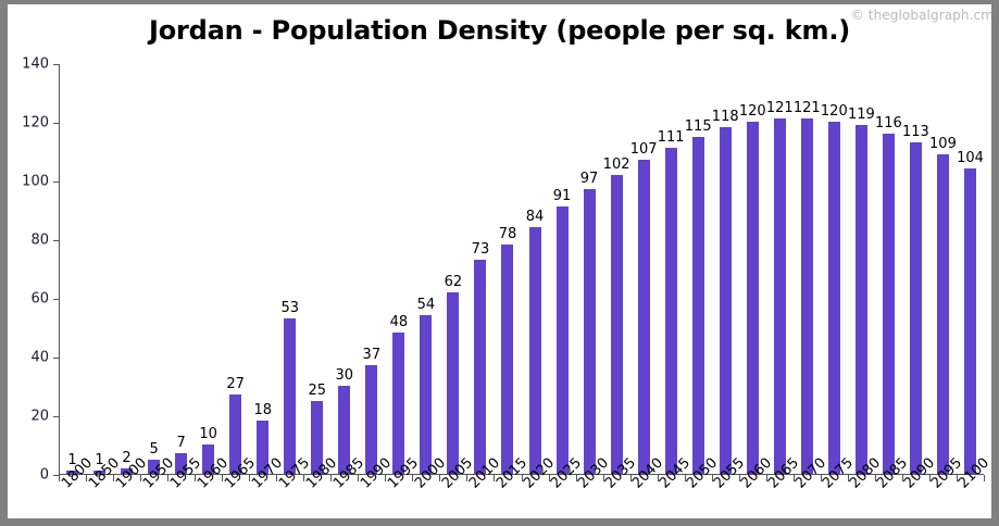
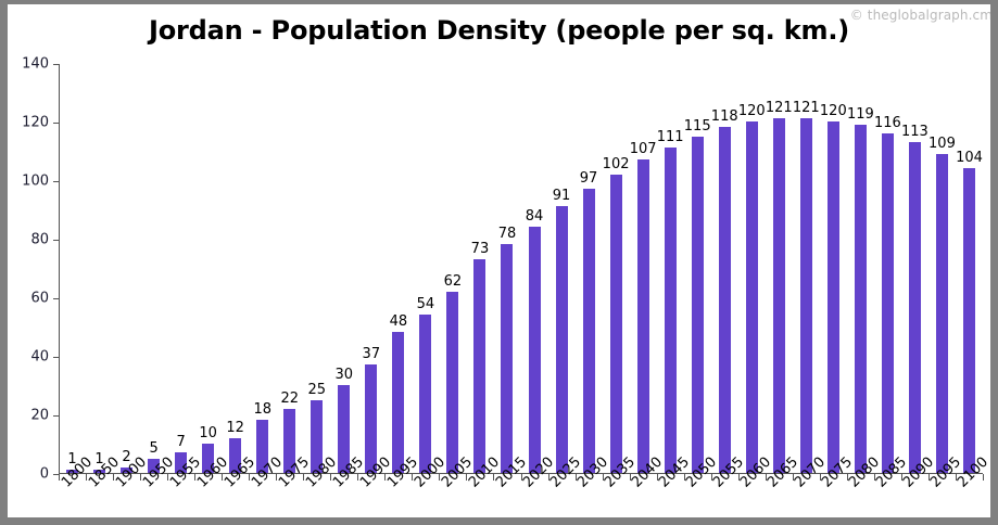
1965: 27 -> 12
1975: 53 -> 22
